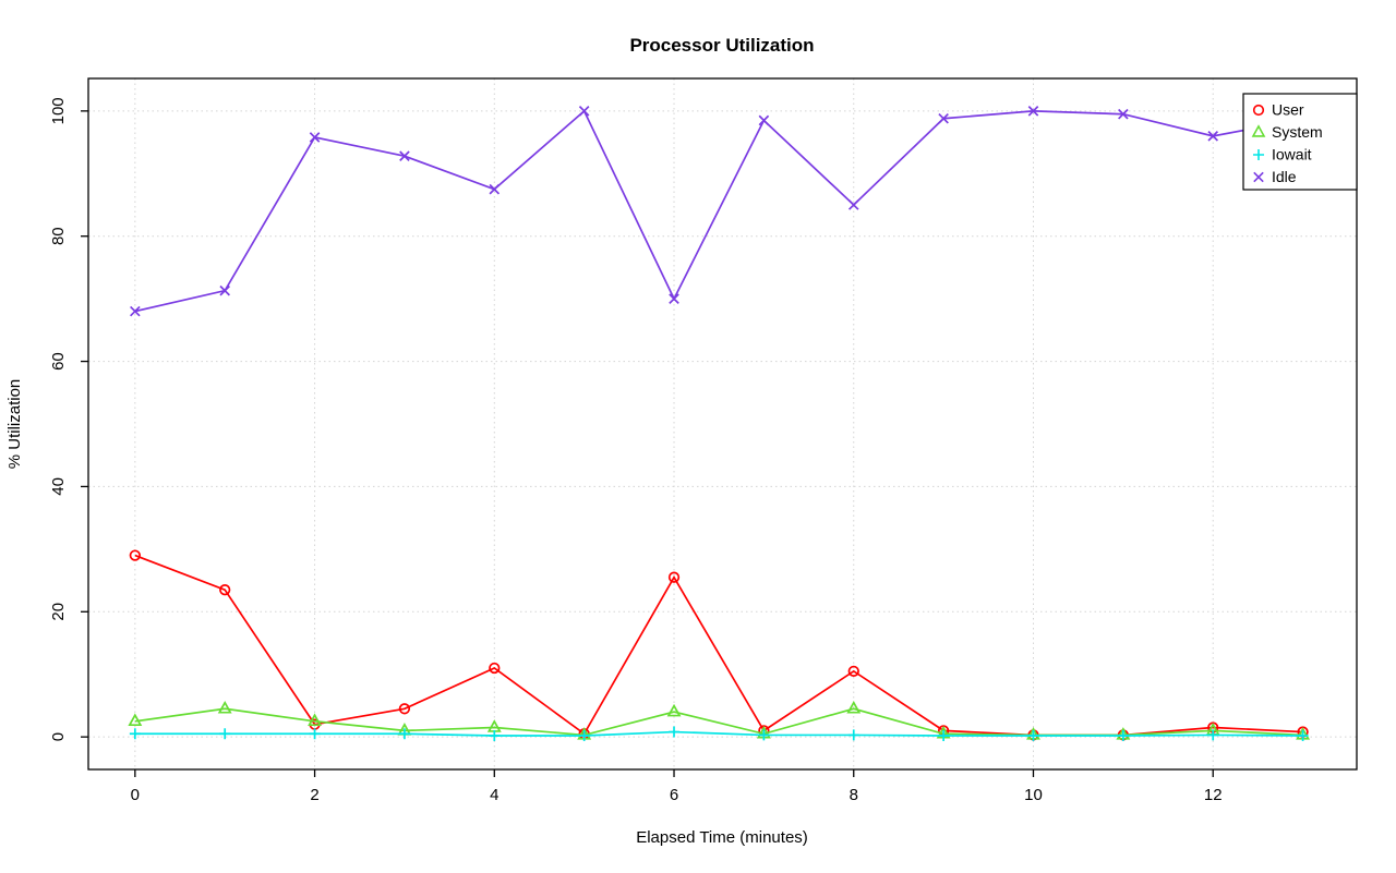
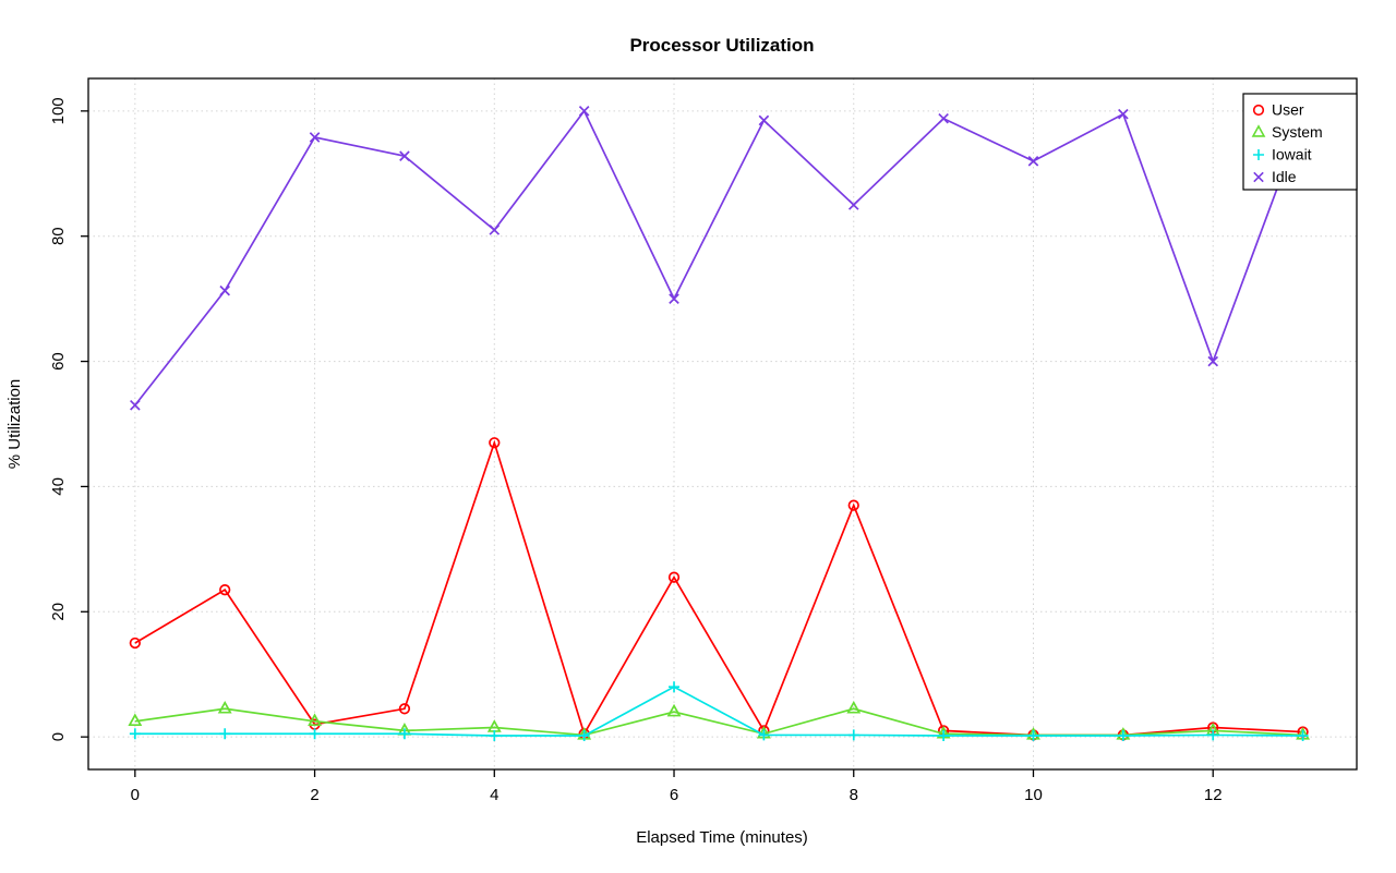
User/0: 29 -> 15
Idle/0: 68 -> 53
User/4: 11 -> 47
Idle/4: 88 -> 81
Iowait/6: 1 -> 8
User/8: 10 -> 37
Idle/10: 100 -> 92
Idle/12: 96 -> 60
